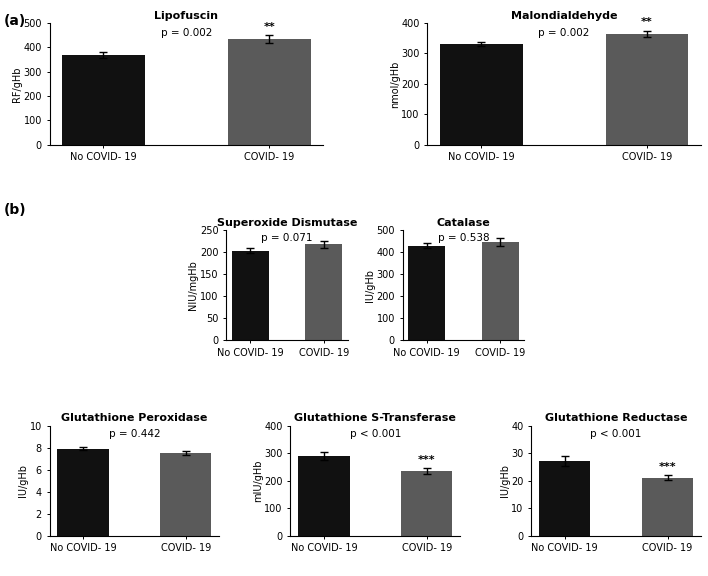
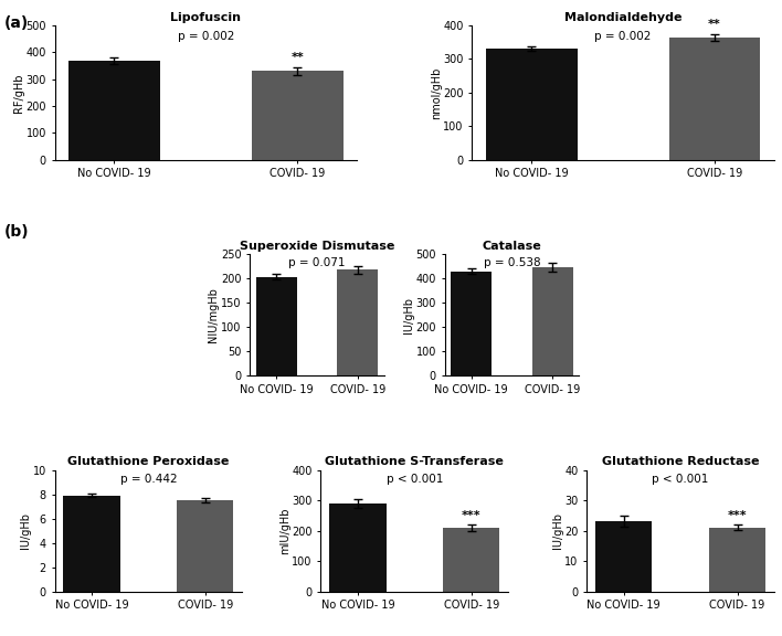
Lipofuscin/COVID- 19: 435 -> 330
Glutathione S-Transferase/COVID- 19: 235 -> 210
Glutathione Reductase/No COVID- 19: 27 -> 23
